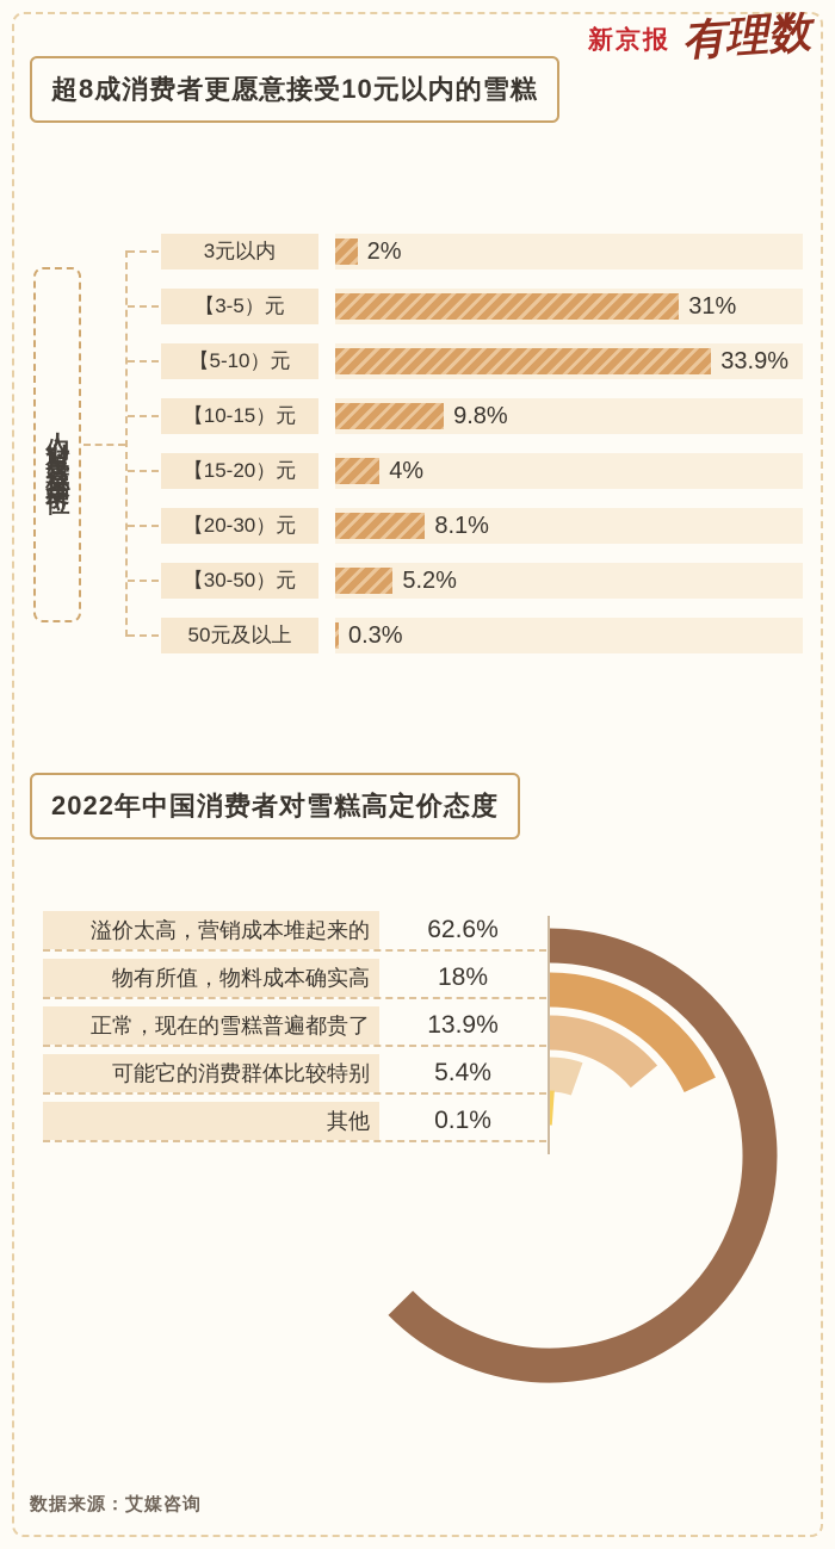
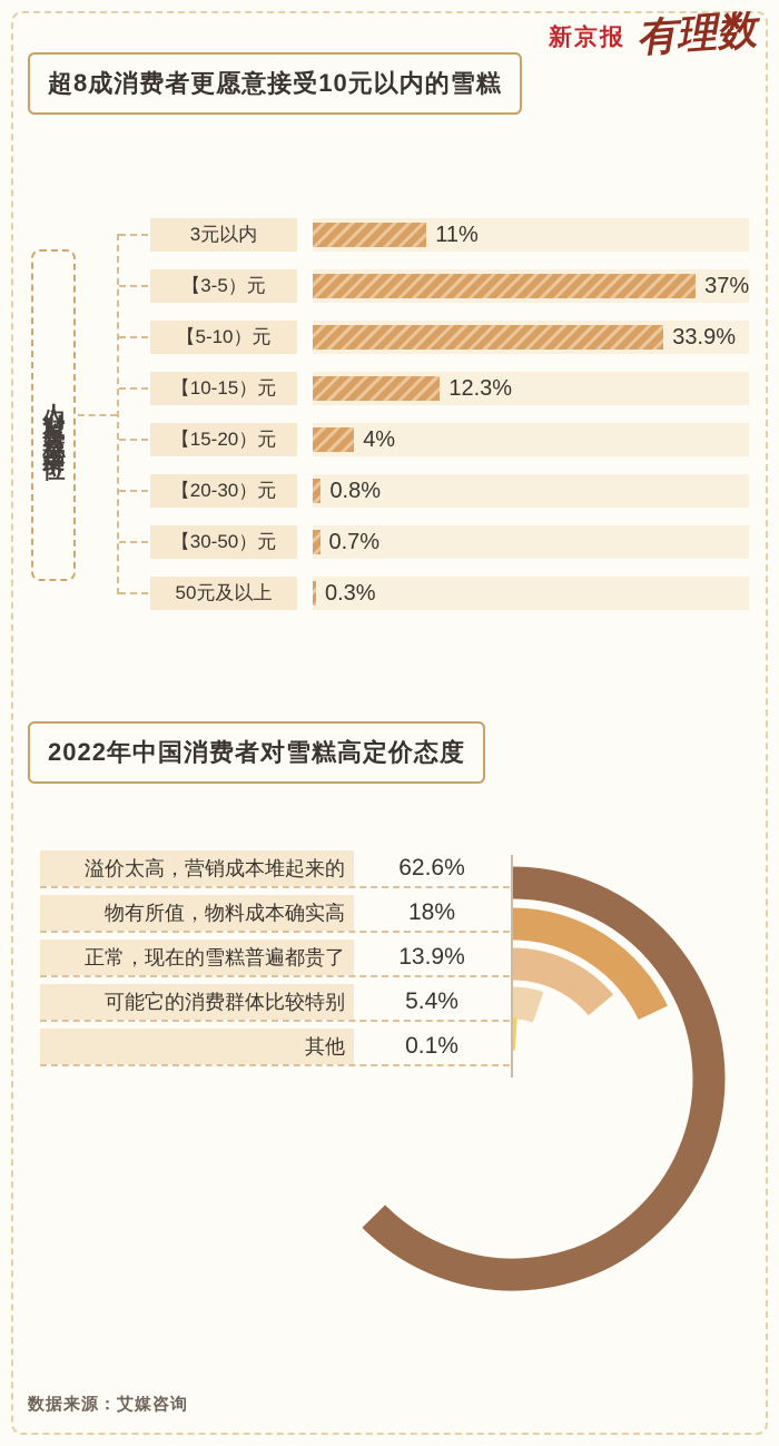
人们对单只雪糕接受价位/3元以内: 2% -> 11%
人们对单只雪糕接受价位/【3-5）元: 31% -> 37%
人们对单只雪糕接受价位/【10-15）元: 9.8% -> 12.3%
人们对单只雪糕接受价位/【20-30）元: 8.1% -> 0.8%
人们对单只雪糕接受价位/【30-50）元: 5.2% -> 0.7%
